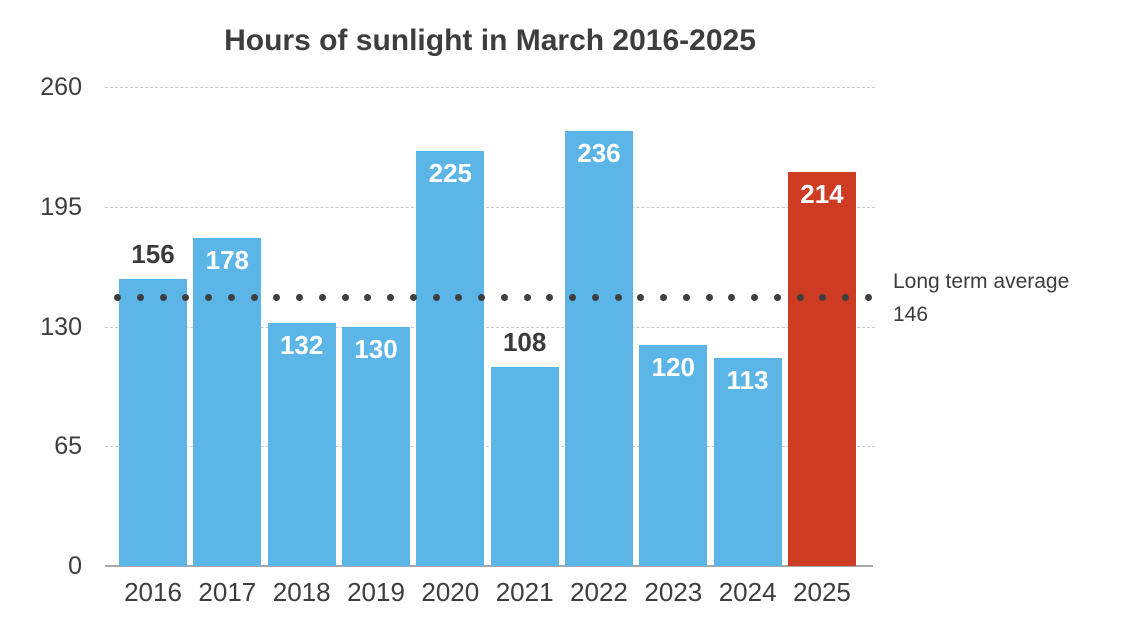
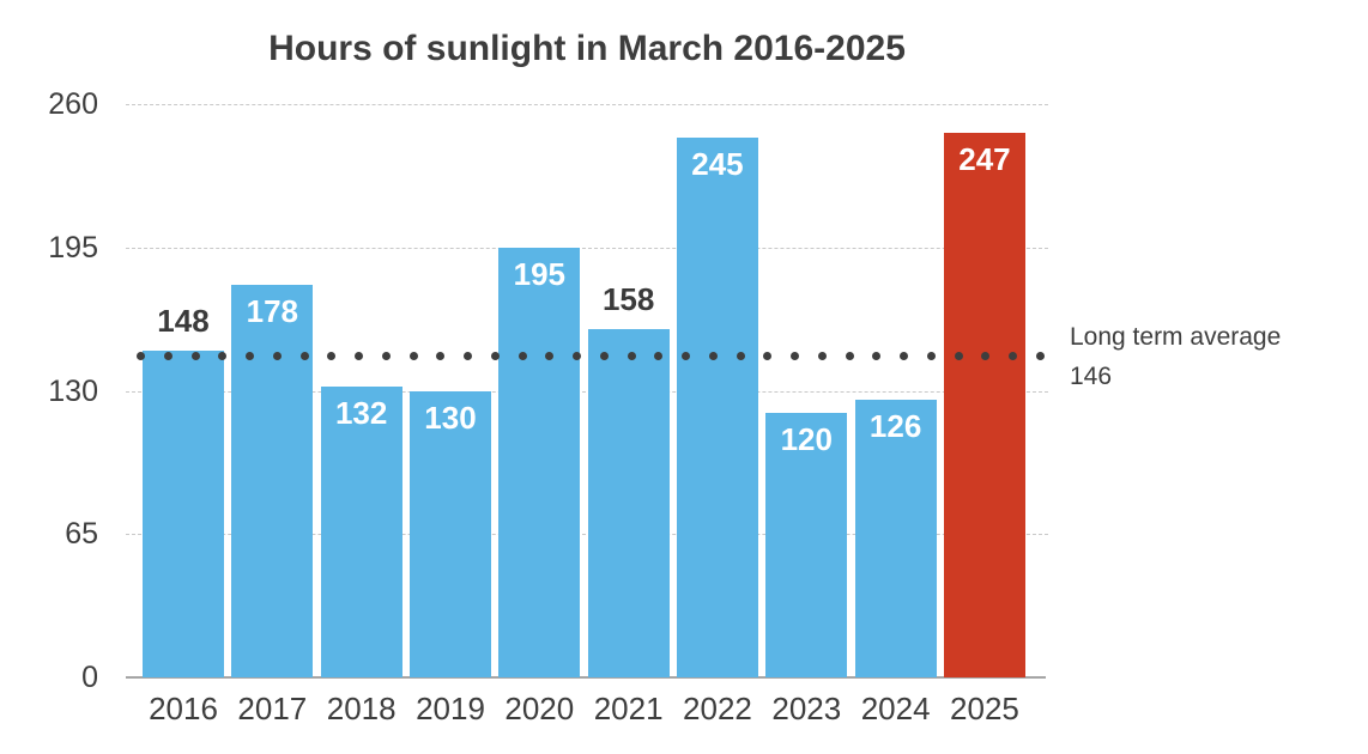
2016: 156 -> 148
2020: 225 -> 195
2021: 108 -> 158
2022: 236 -> 245
2024: 113 -> 126
2025: 214 -> 247
